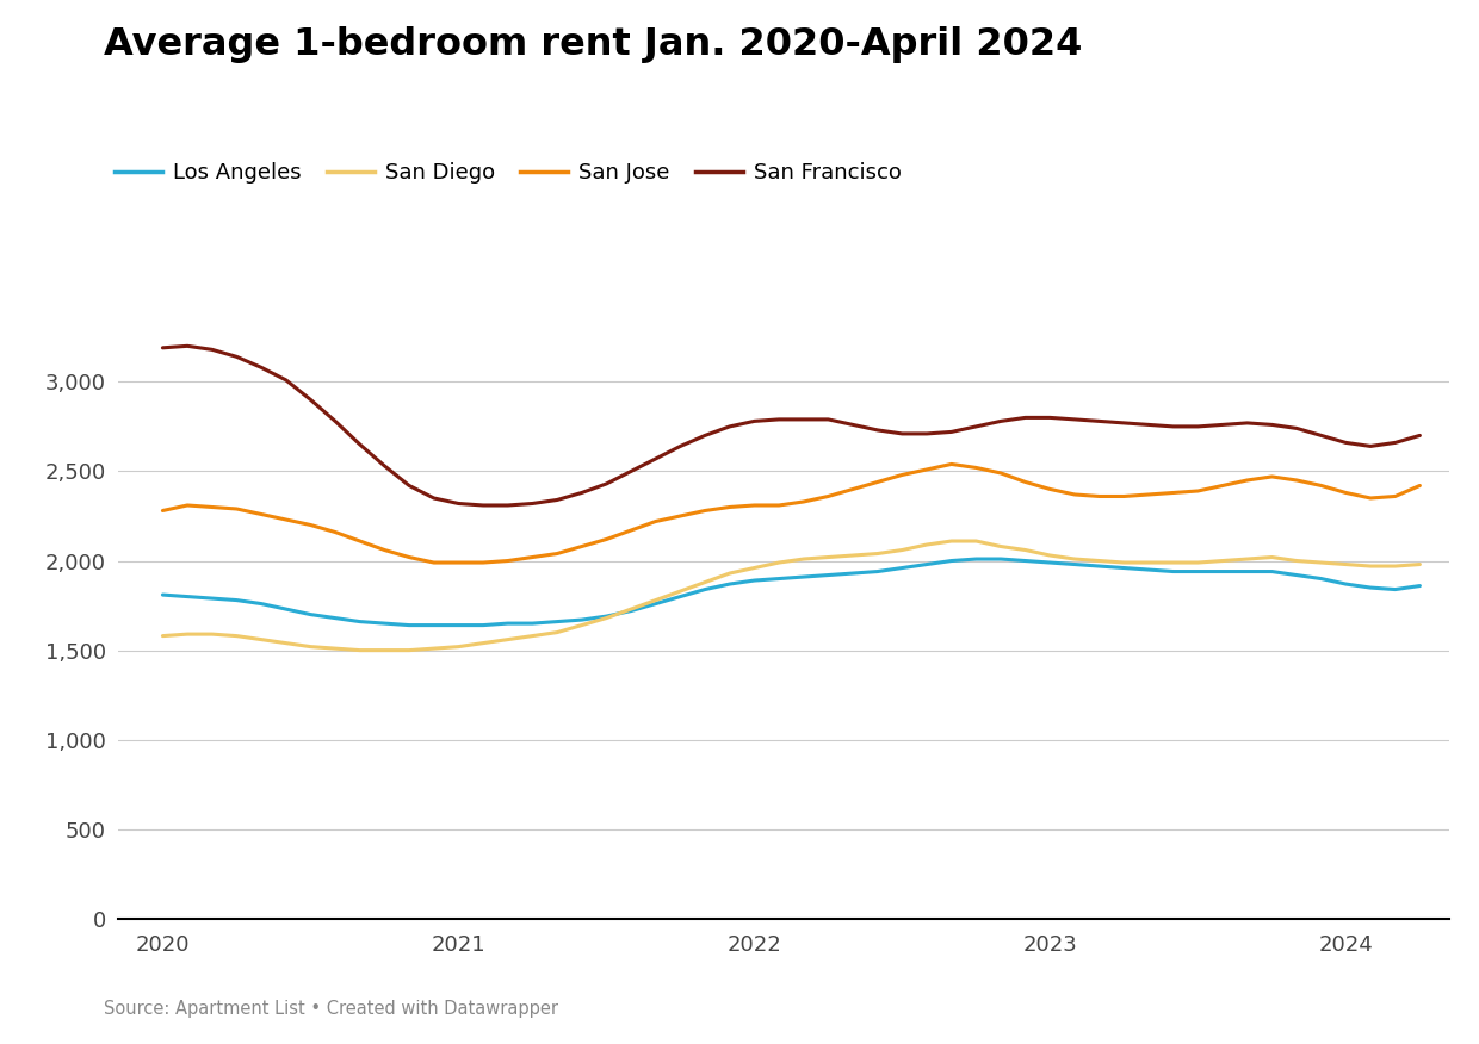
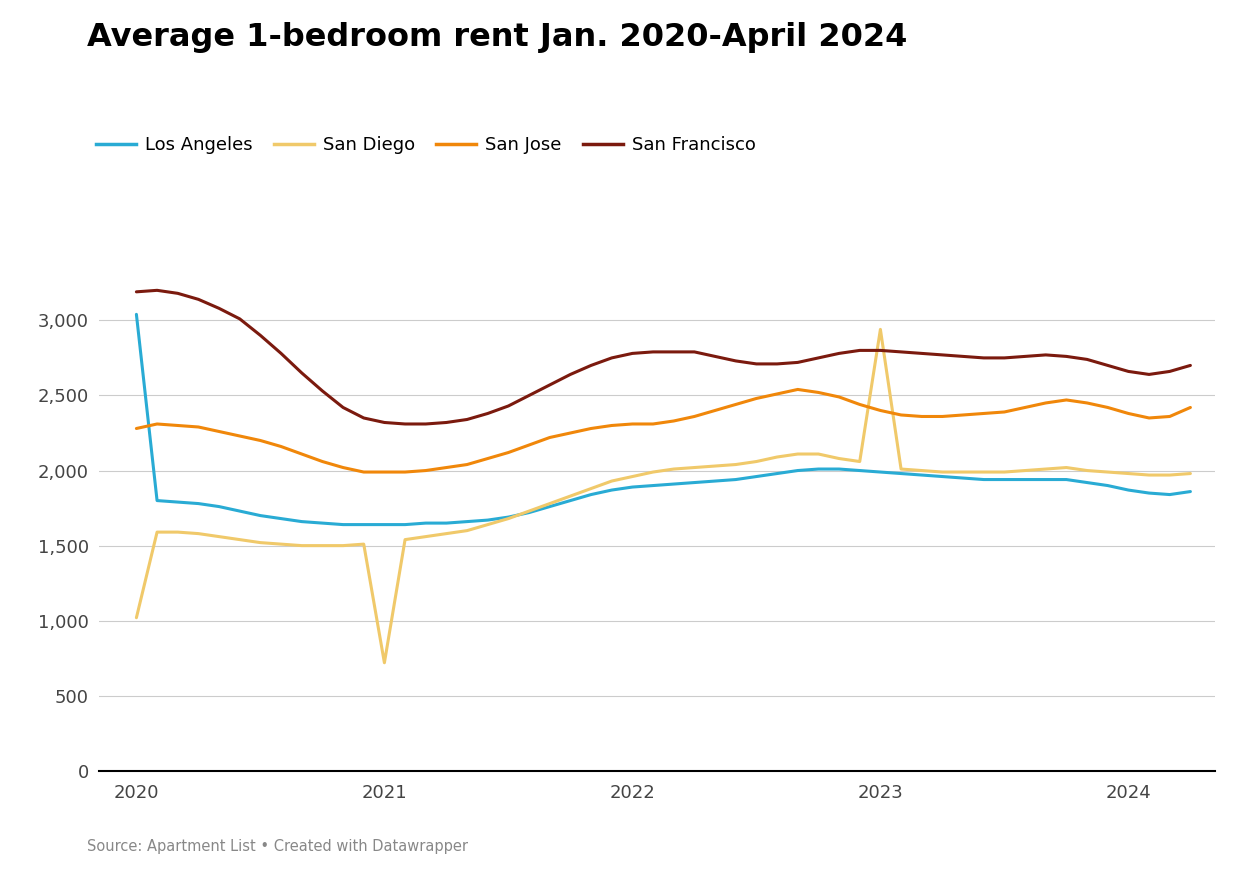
Los Angeles/2020: 1,810 -> 3,040
San Diego/2020: 1,580 -> 1,020
San Diego/2021: 1,520 -> 720
San Diego/2023: 2,030 -> 2,940
